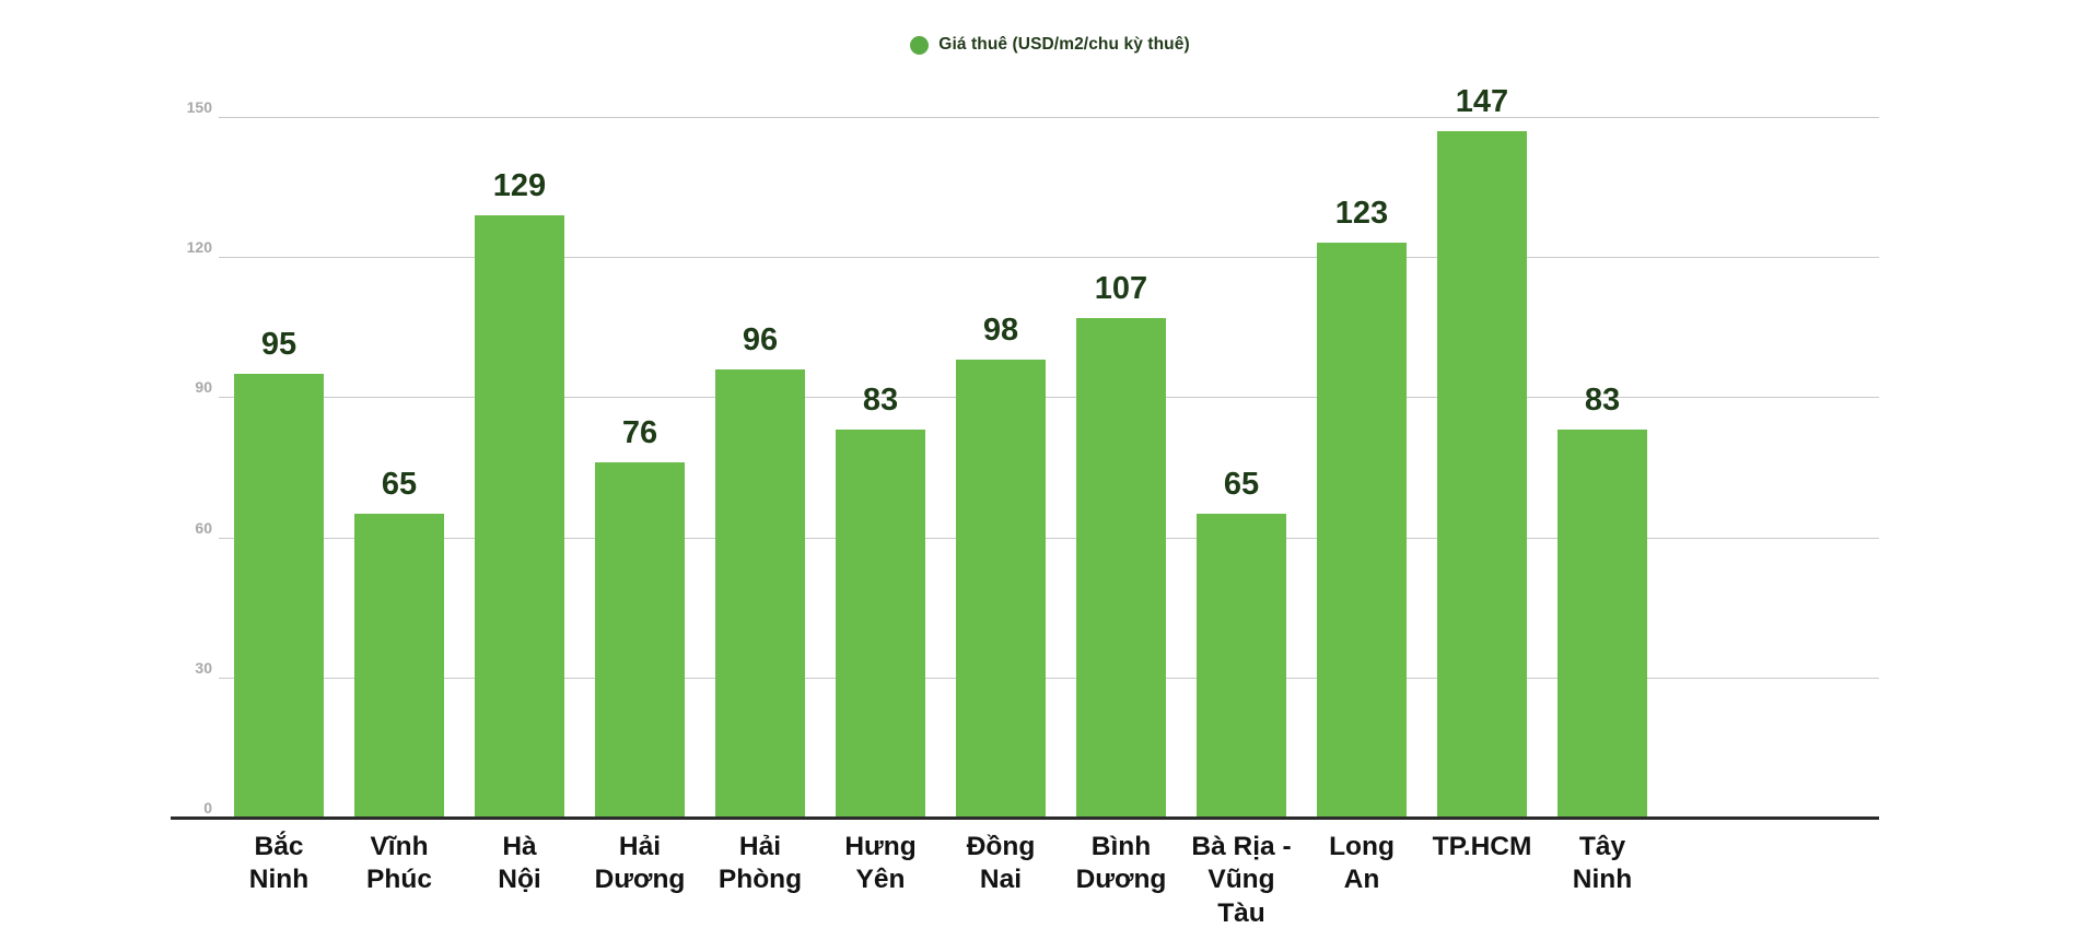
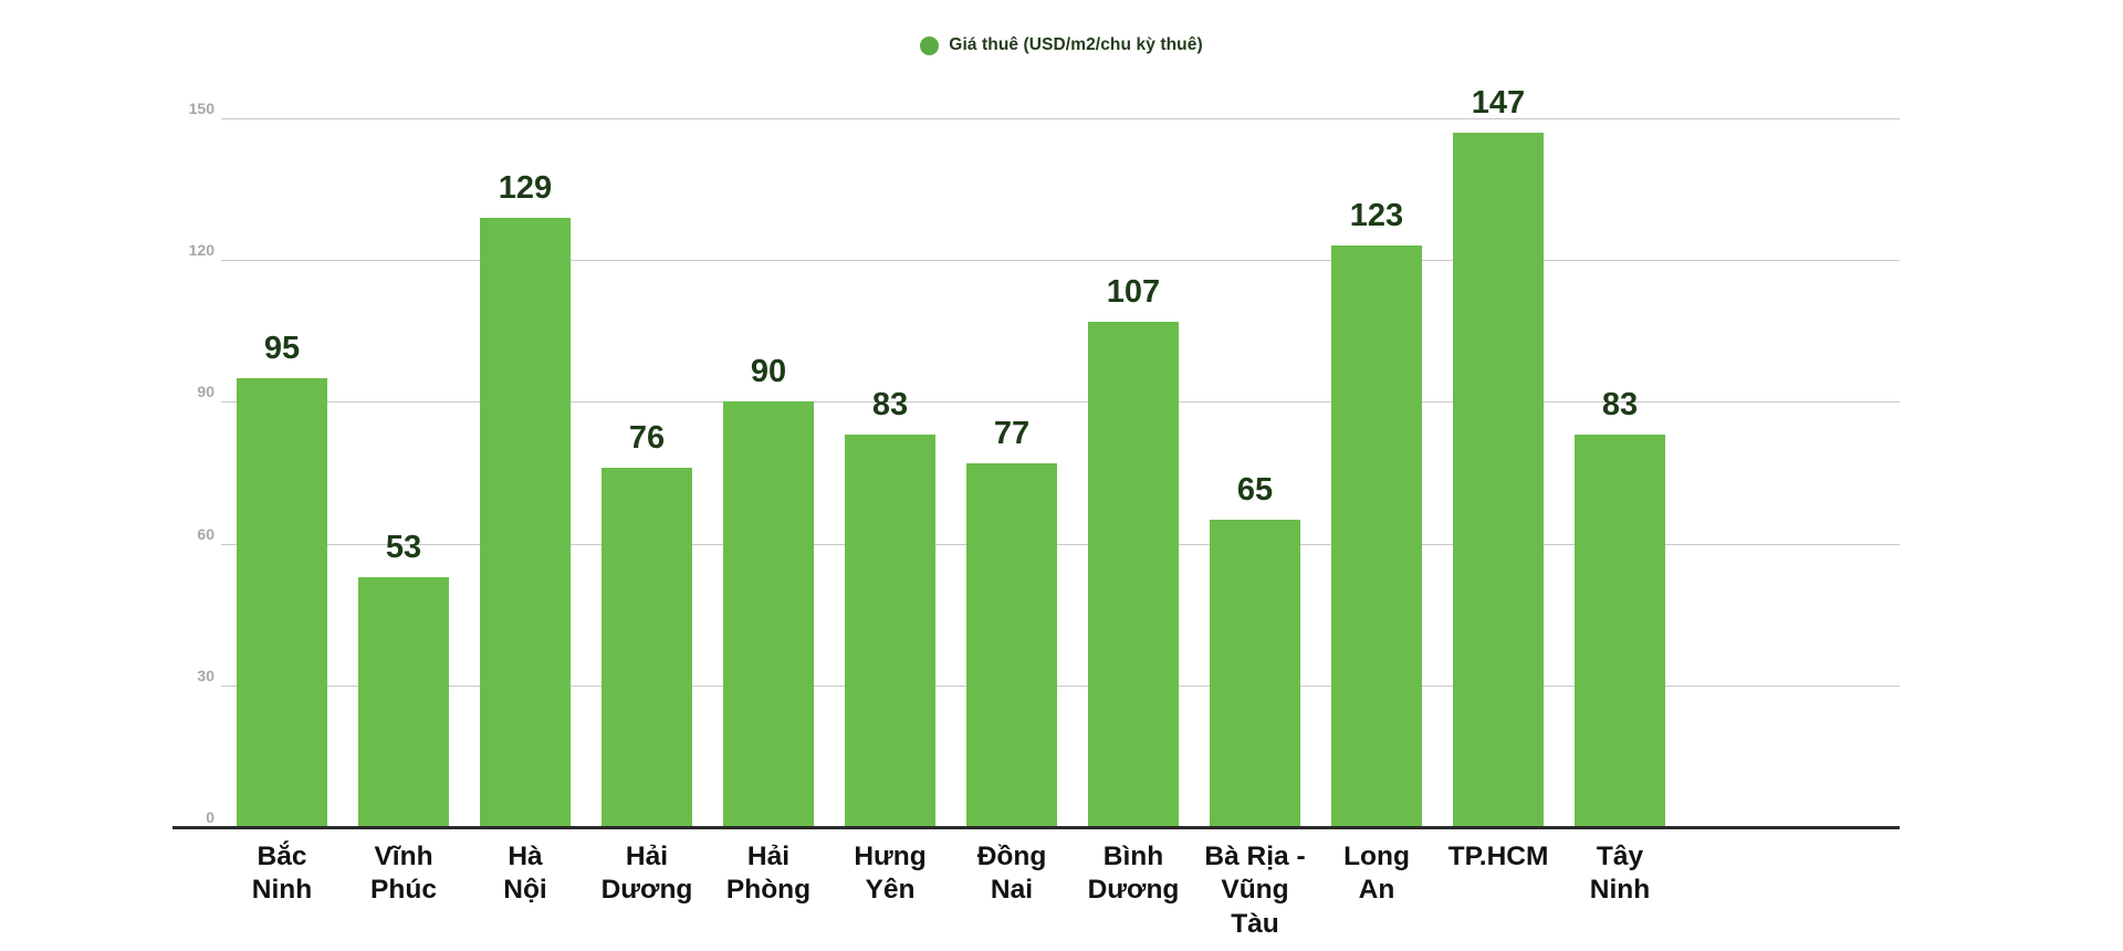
Vĩnh Phúc: 65 -> 53
Hải Phòng: 96 -> 90
Đồng Nai: 98 -> 77
